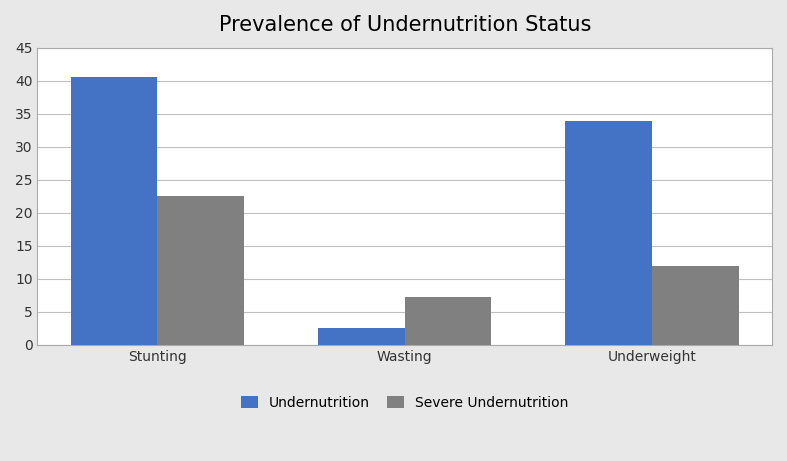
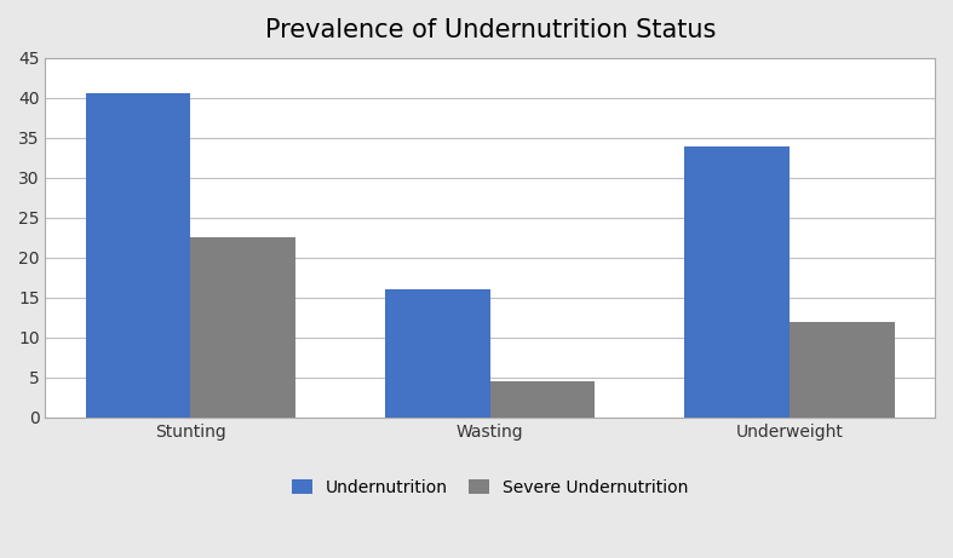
Undernutrition/Wasting: 2.6 -> 16.0
Severe Undernutrition/Wasting: 7.2 -> 4.5
